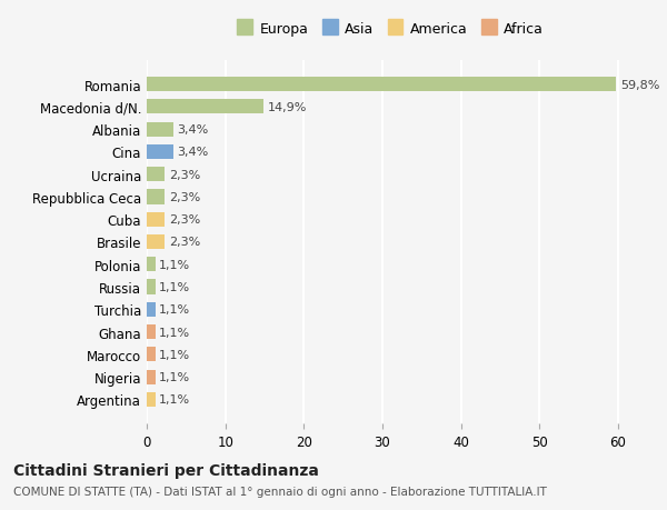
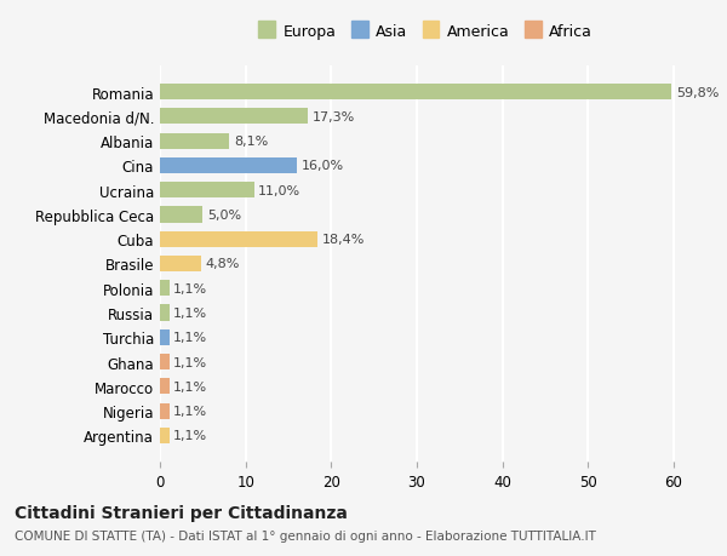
Macedonia d/N.: 14,9% -> 17,3%
Albania: 3,4% -> 8,1%
Cina: 3,4% -> 16,0%
Ucraina: 2,3% -> 11,0%
Repubblica Ceca: 2,3% -> 5,0%
Cuba: 2,3% -> 18,4%
Brasile: 2,3% -> 4,8%
